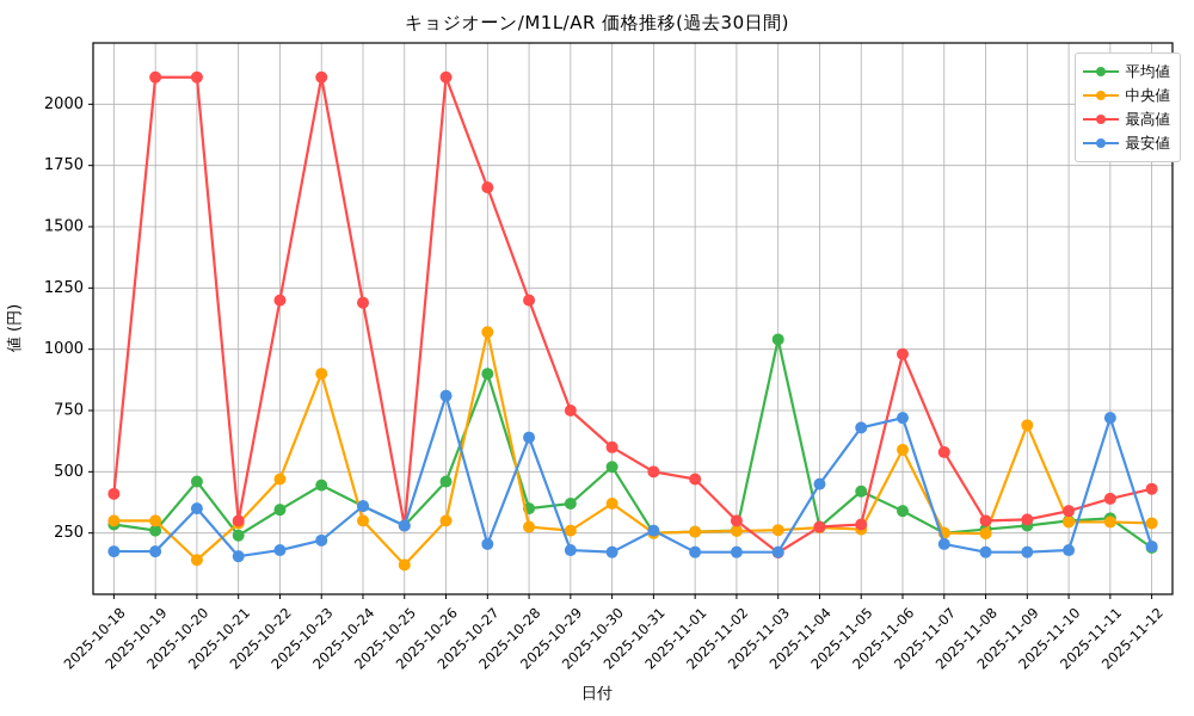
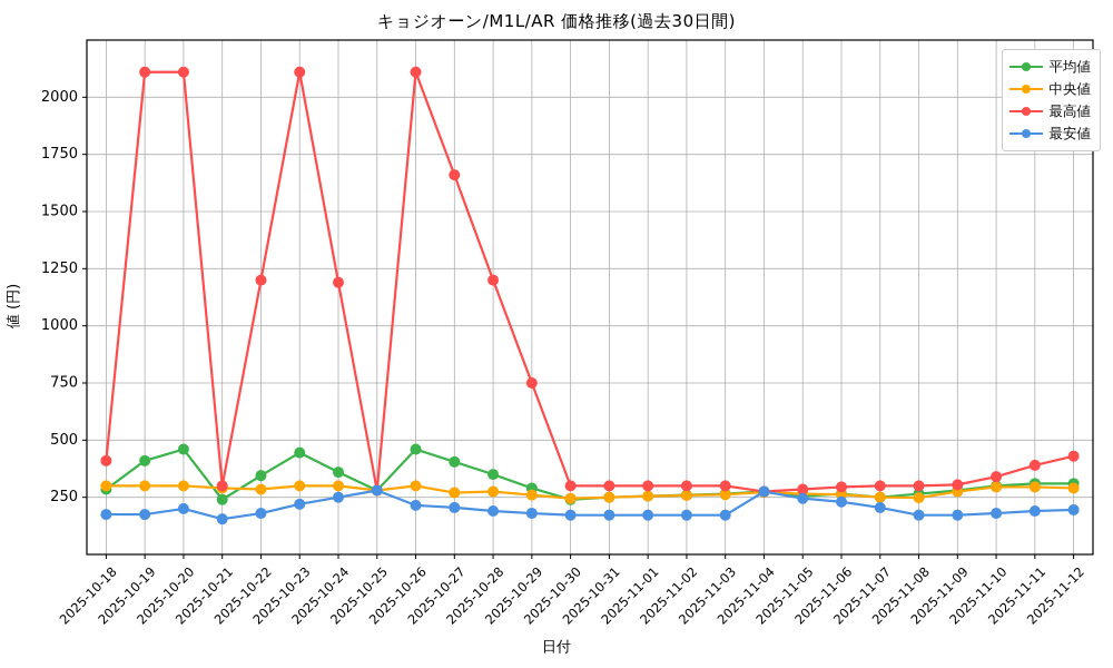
平均値/2025-10-19: 260 -> 410
中央値/2025-10-20: 140 -> 300
最安値/2025-10-20: 350 -> 200
中央値/2025-10-22: 470 -> 280
中央値/2025-10-23: 900 -> 300
最安値/2025-10-24: 360 -> 250
中央値/2025-10-25: 120 -> 280
最安値/2025-10-26: 810 -> 220
平均値/2025-10-27: 900 -> 400
中央値/2025-10-27: 1070 -> 270
最安値/2025-10-28: 640 -> 190
平均値/2025-10-29: 370 -> 290
平均値/2025-10-30: 520 -> 240
中央値/2025-10-30: 370 -> 240
最高値/2025-10-30: 600 -> 300
最高値/2025-10-31: 500 -> 300
最安値/2025-10-31: 260 -> 170
最高値/2025-11-01: 470 -> 300
平均値/2025-11-03: 1040 -> 260
最高値/2025-11-03: 170 -> 300
最安値/2025-11-04: 450 -> 280
平均値/2025-11-05: 420 -> 260
最安値/2025-11-05: 680 -> 240
平均値/2025-11-06: 340 -> 260
中央値/2025-11-06: 590 -> 260
最高値/2025-11-06: 980 -> 300
最安値/2025-11-06: 720 -> 230
最高値/2025-11-07: 580 -> 300
中央値/2025-11-09: 690 -> 280
最安値/2025-11-11: 720 -> 190
平均値/2025-11-12: 190 -> 310
